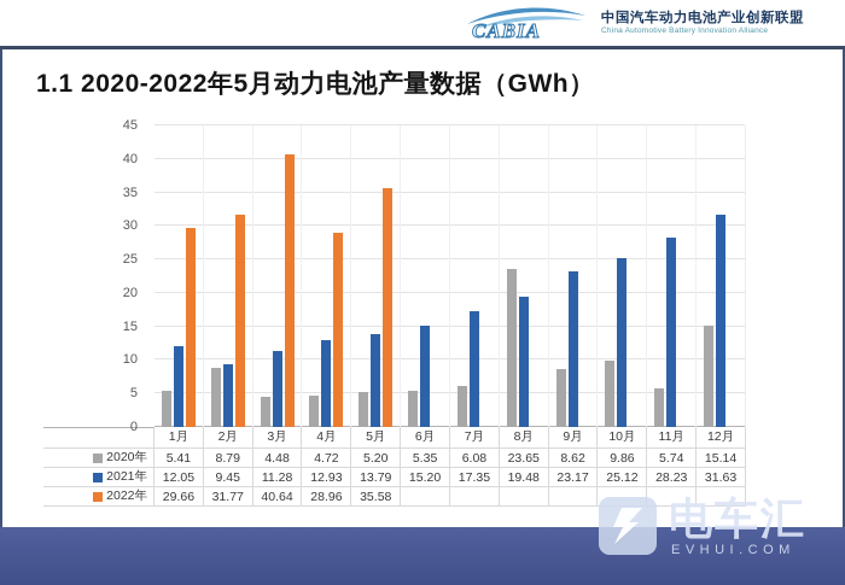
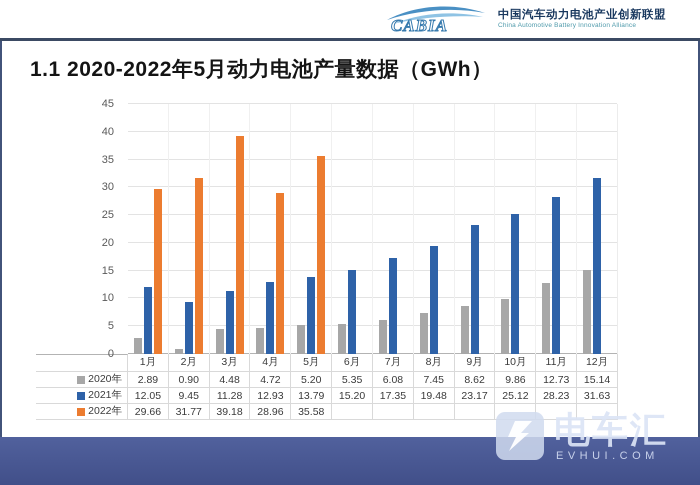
2020年/1月: 5.41 -> 2.89
2020年/2月: 8.79 -> 0.90
2022年/3月: 40.64 -> 39.18
2020年/8月: 23.65 -> 7.45
2020年/11月: 5.74 -> 12.73
